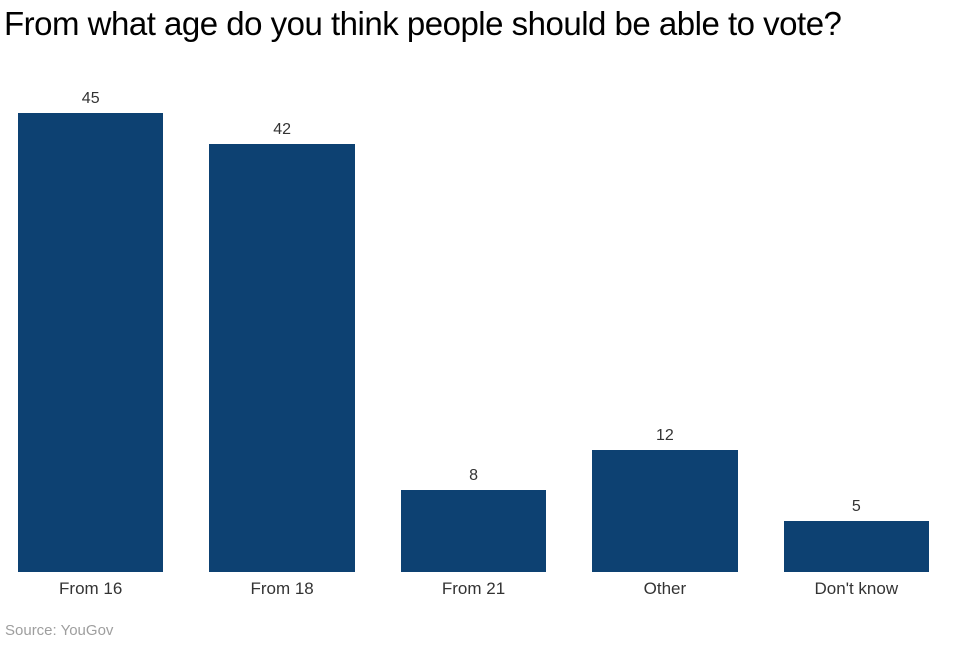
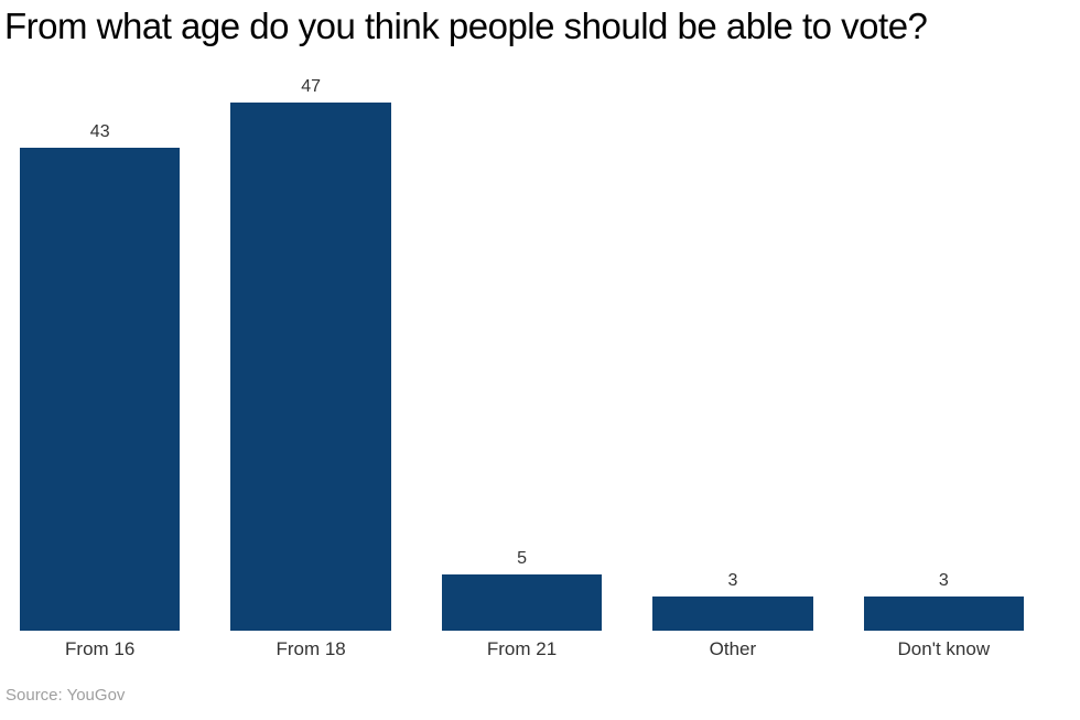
From 16: 45 -> 43
From 18: 42 -> 47
From 21: 8 -> 5
Other: 12 -> 3
Don't know: 5 -> 3
